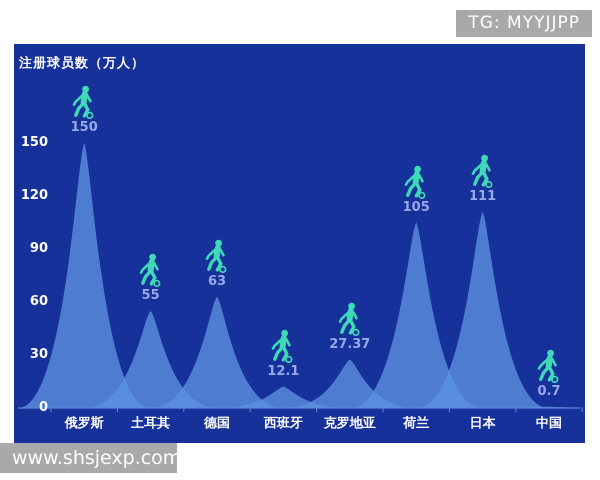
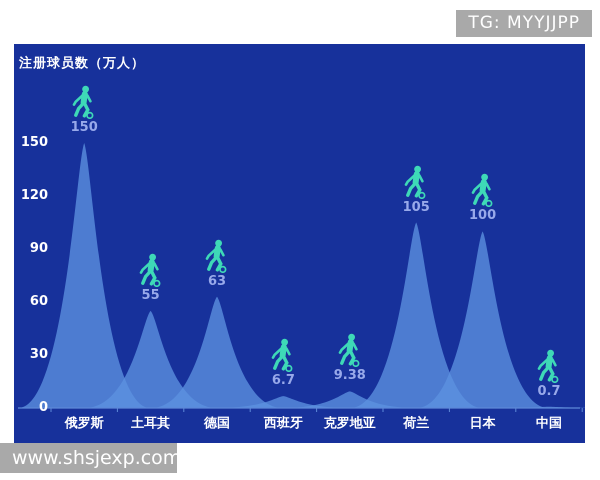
西班牙: 12.1 -> 6.7
克罗地亚: 27.37 -> 9.38
日本: 111 -> 100
